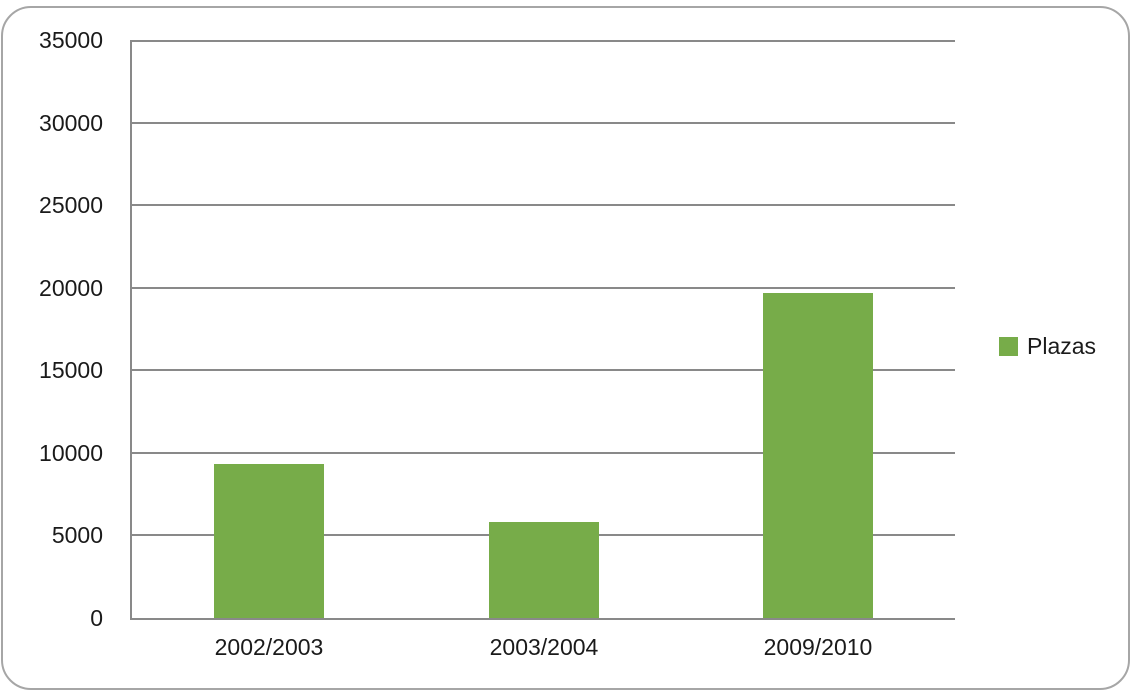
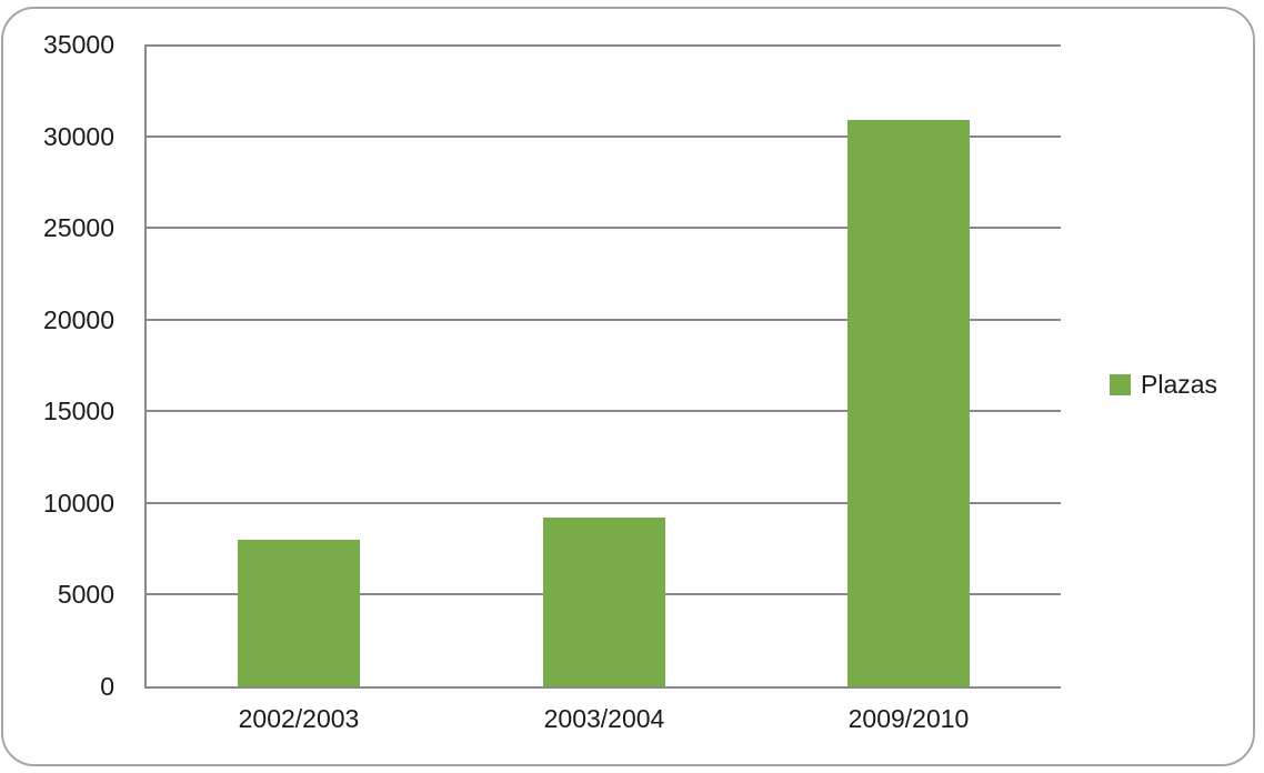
2002/2003: 9300 -> 8000
2003/2004: 5800 -> 9200
2009/2010: 19700 -> 30900
